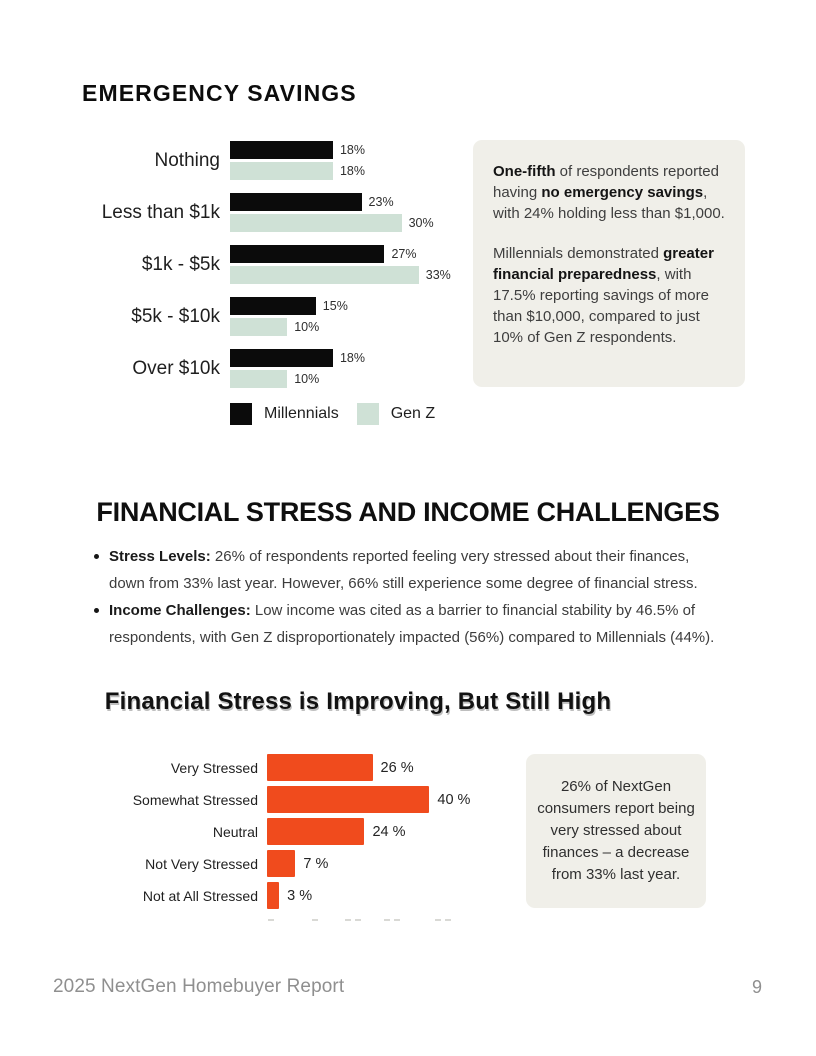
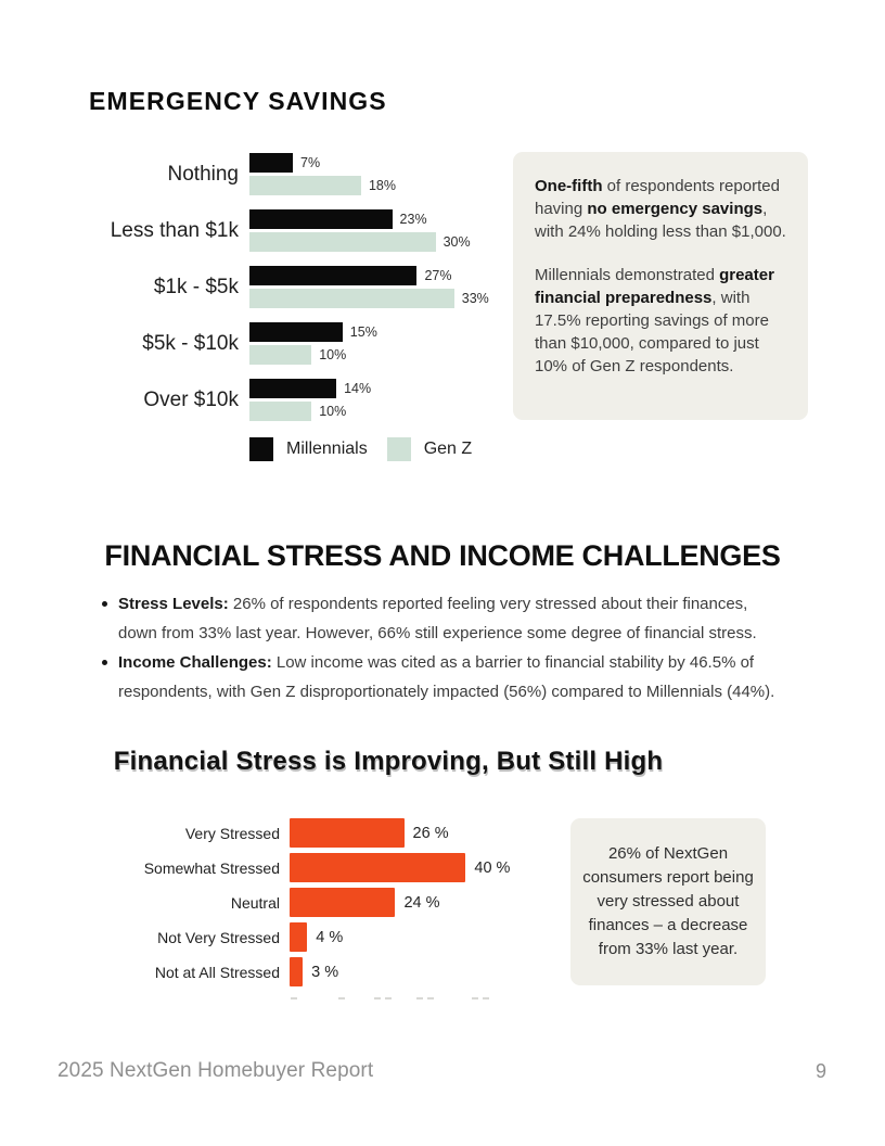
EMERGENCY SAVINGS/Millennials/Nothing: 18% -> 7%
EMERGENCY SAVINGS/Millennials/Over $10k: 18% -> 14%
Financial Stress is Improving, But Still High/Not Very Stressed: 7 -> 4
